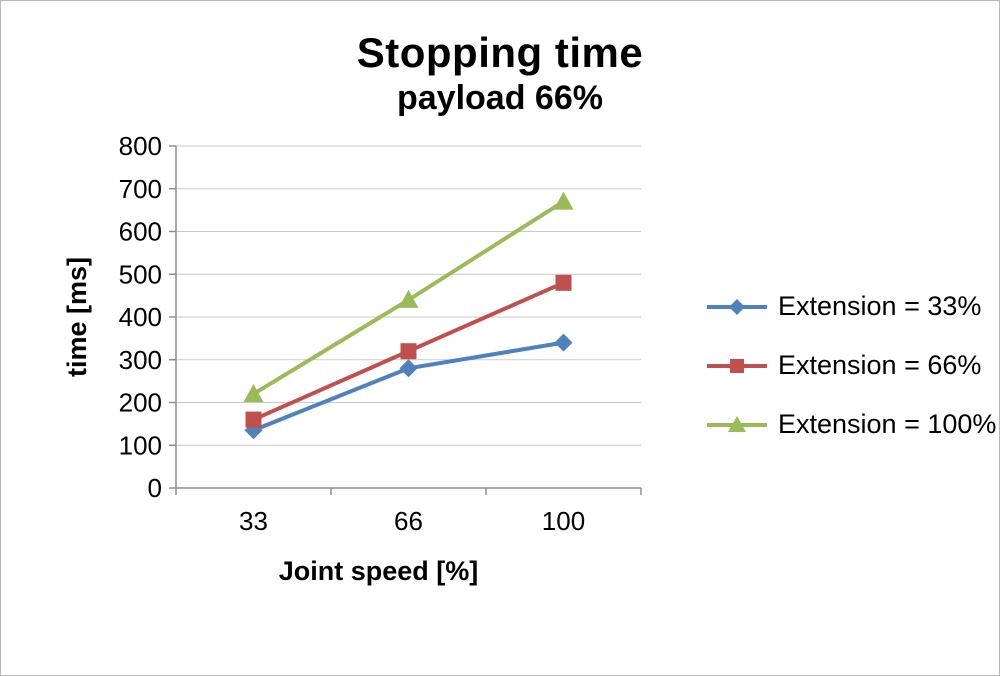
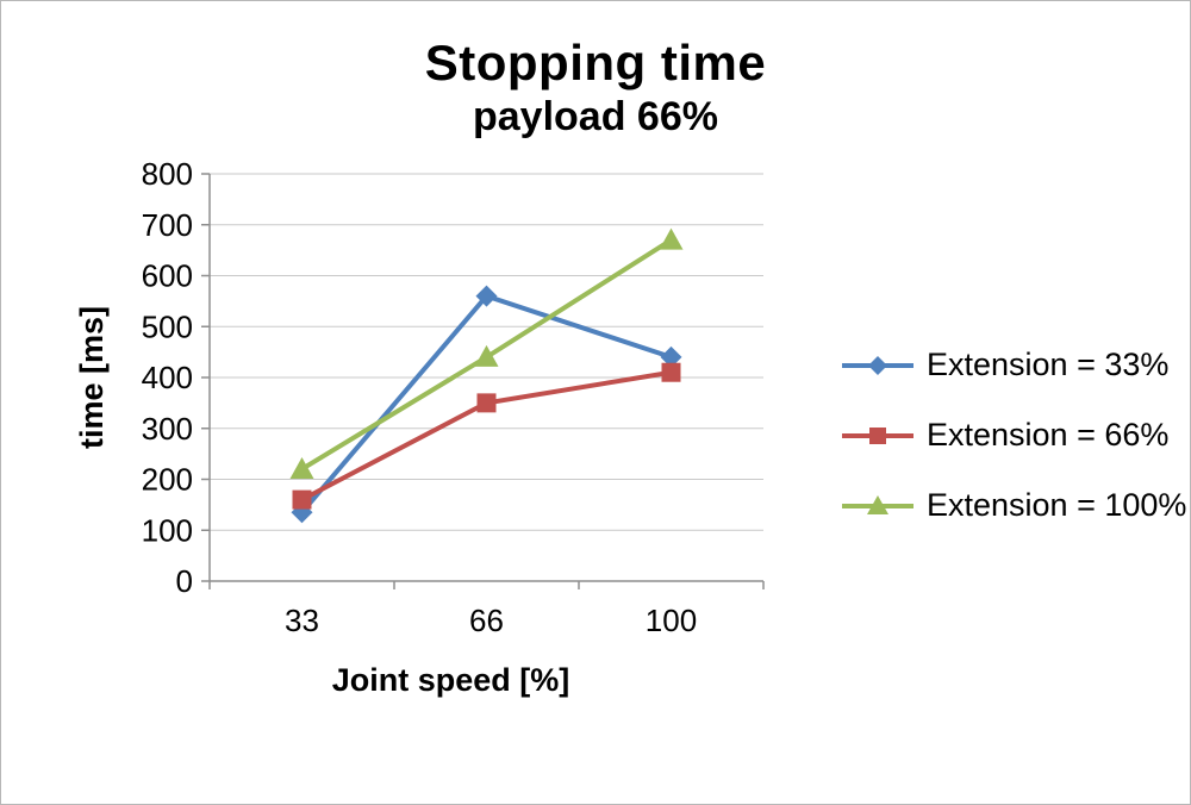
Extension = 33%/66: 280 -> 560
Extension = 66%/66: 320 -> 350
Extension = 33%/100: 340 -> 440
Extension = 66%/100: 480 -> 410
